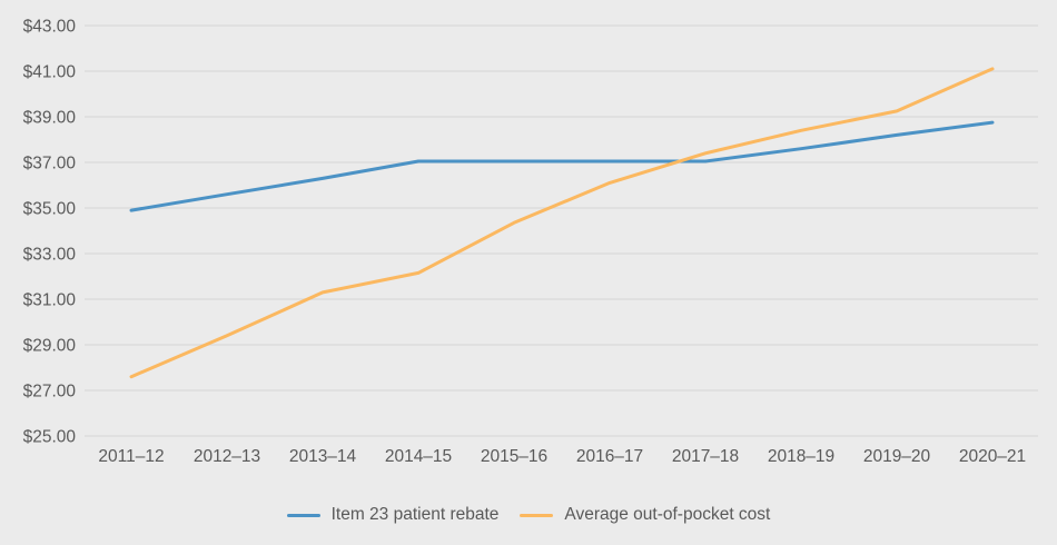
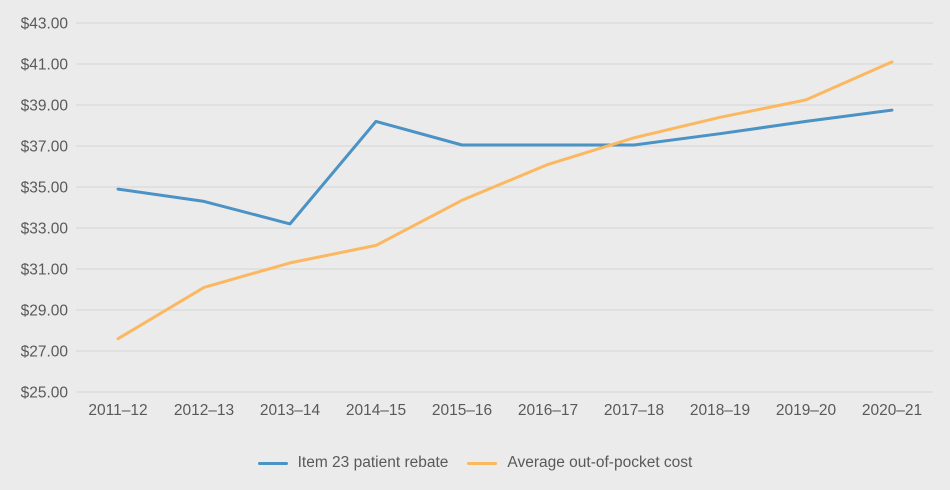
Item 23 patient rebate/2012–13: $35.6 -> $34.3
Average out-of-pocket cost/2012–13: $29.4 -> $30.1
Item 23 patient rebate/2013–14: $36.3 -> $33.2
Item 23 patient rebate/2014–15: $37.0 -> $38.2
